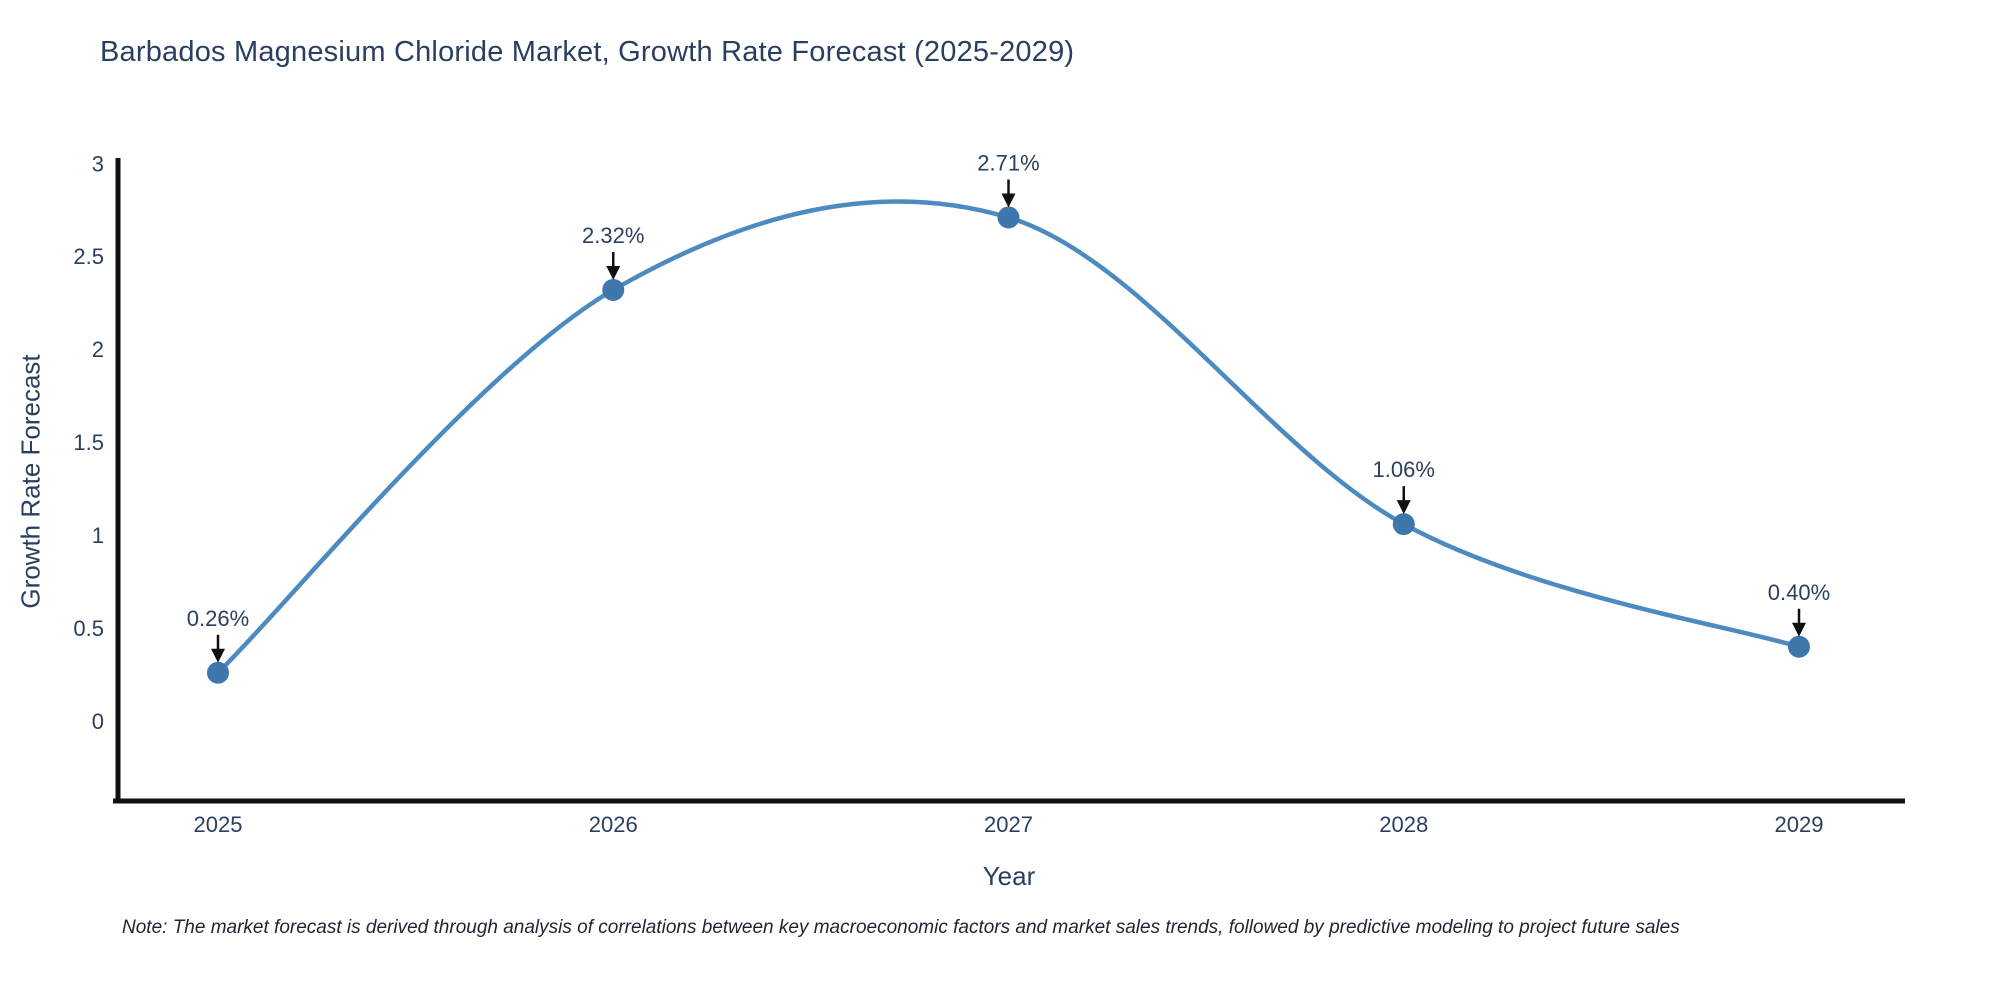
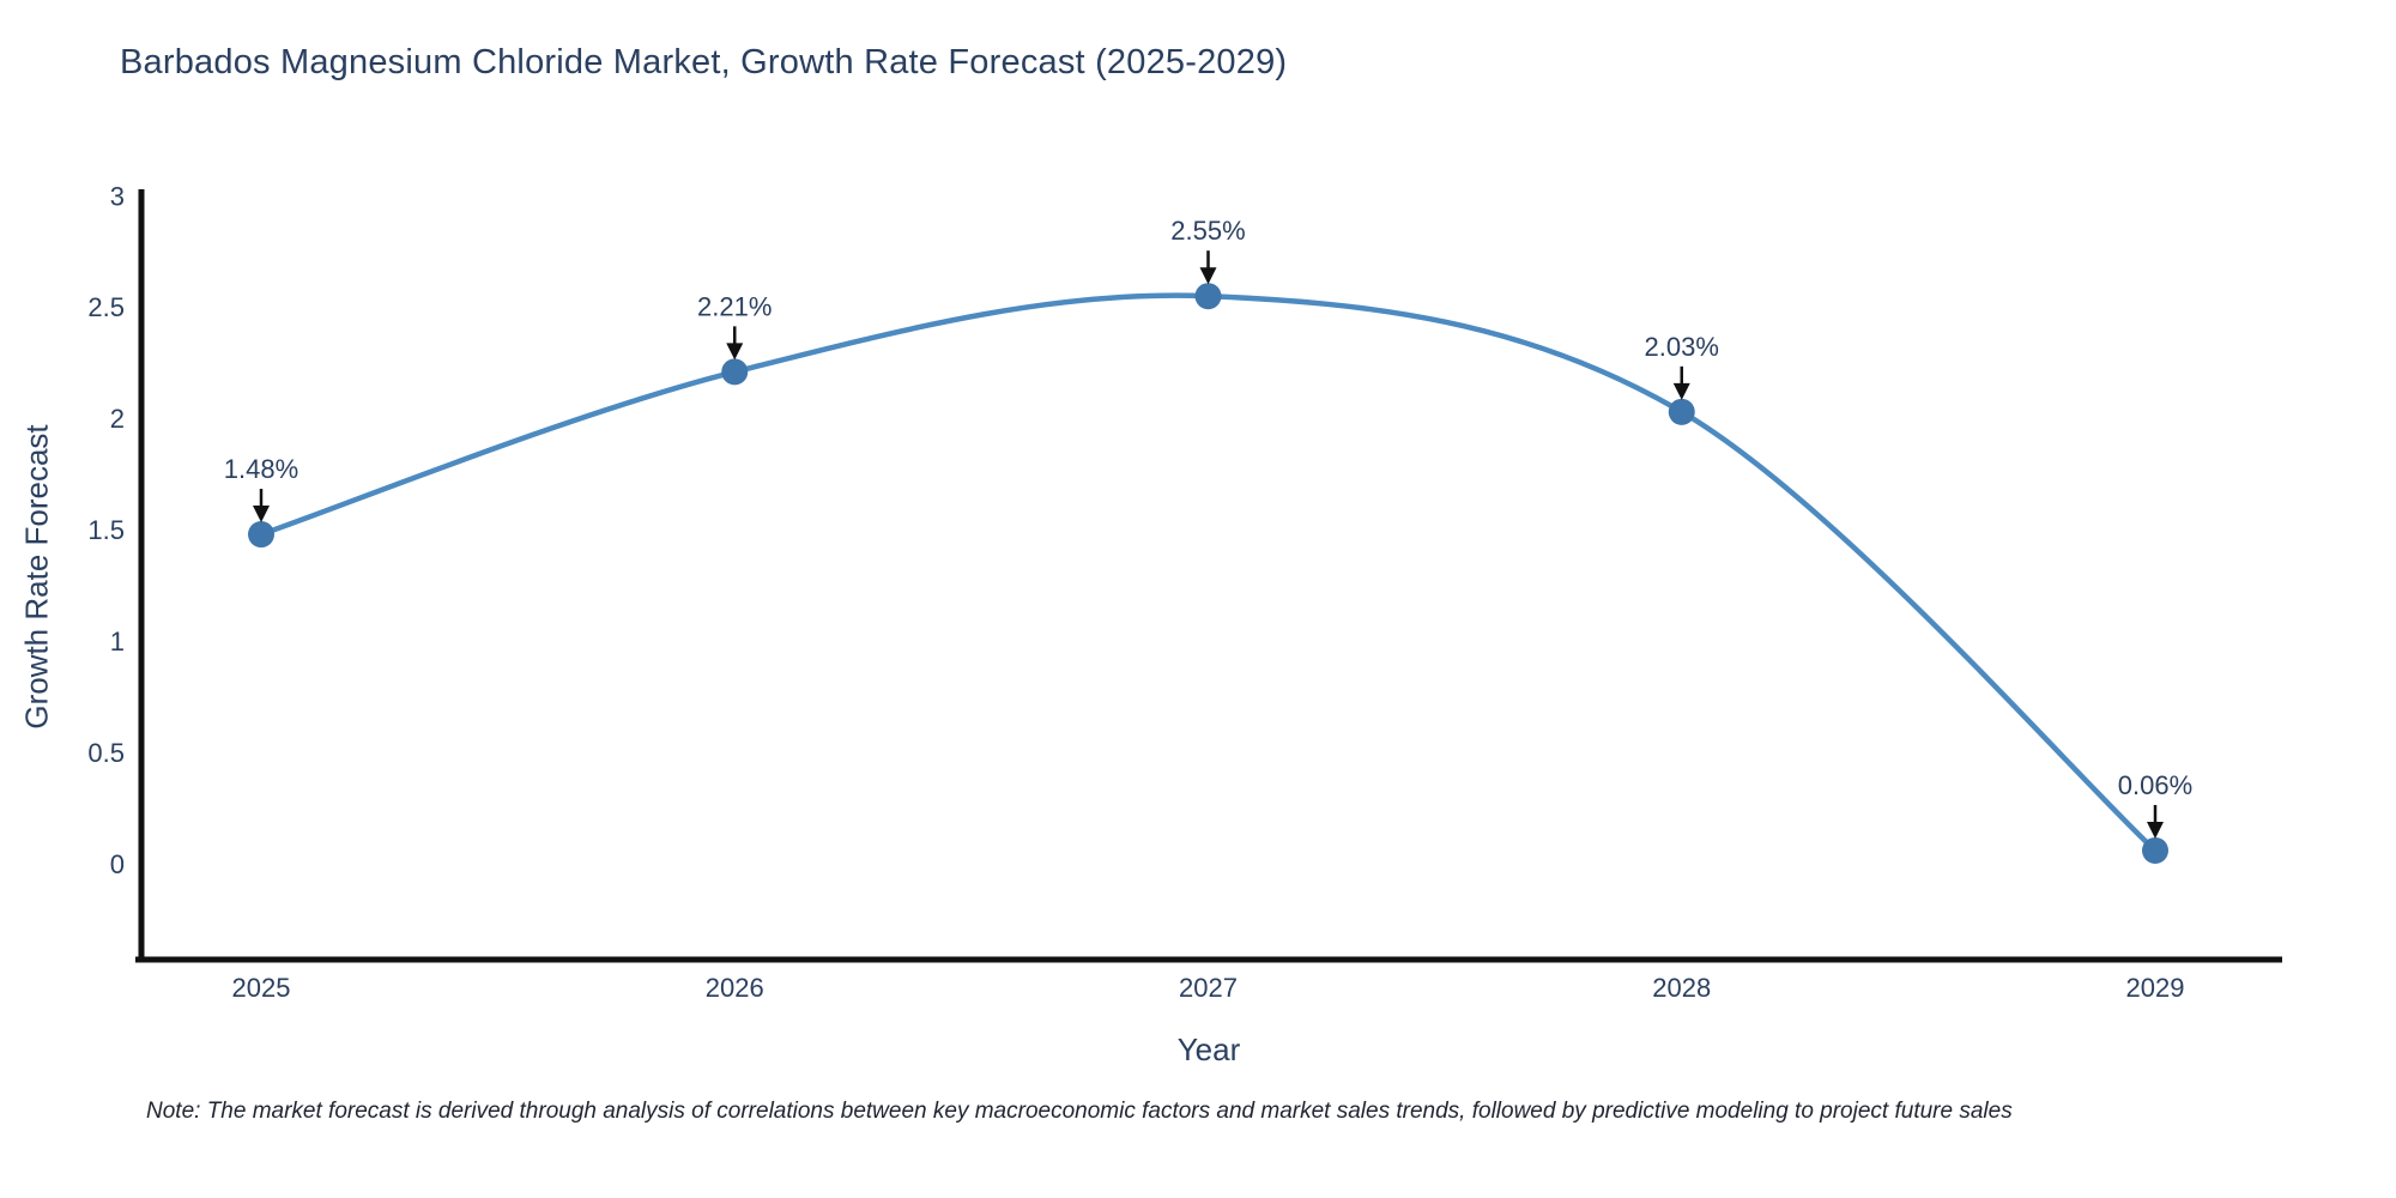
2025: 0.26% -> 1.48%
2026: 2.32% -> 2.21%
2027: 2.71% -> 2.55%
2028: 1.06% -> 2.03%
2029: 0.40% -> 0.06%
